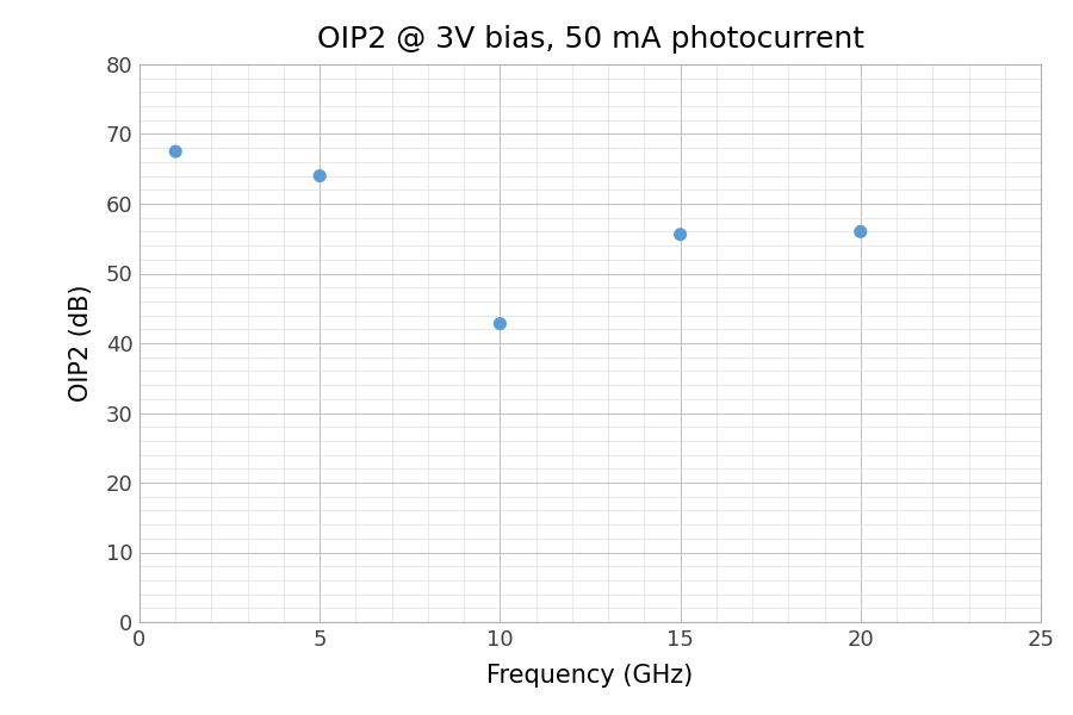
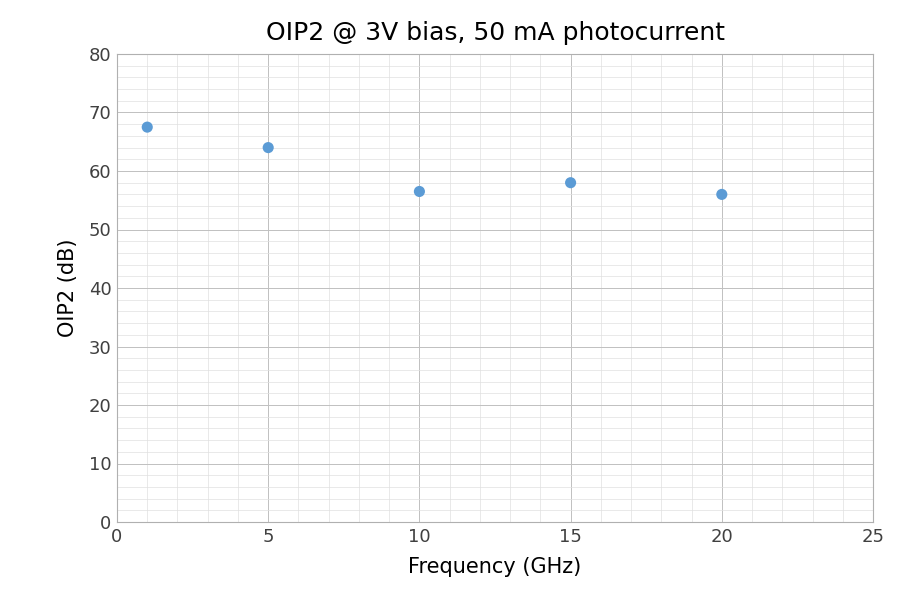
10: 42.8 -> 56.5
15: 55.6 -> 58.0
